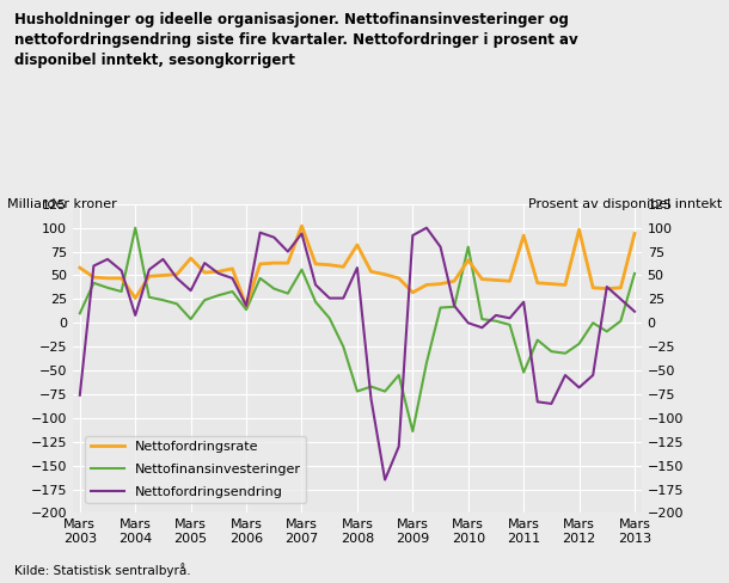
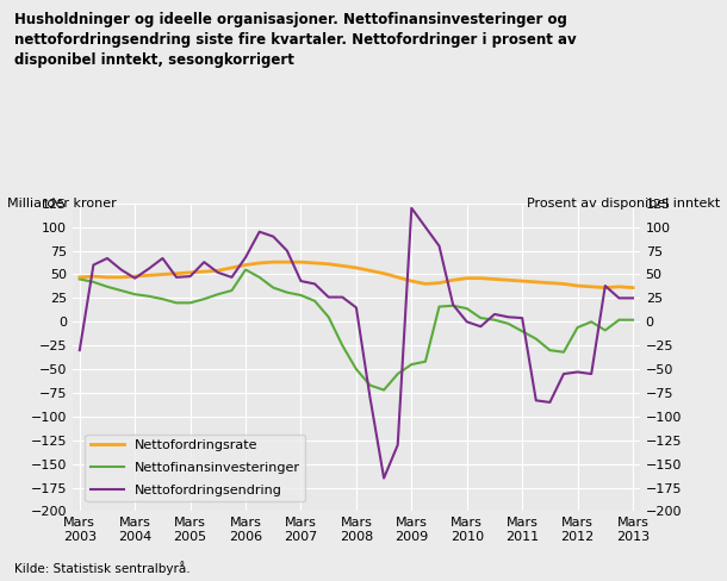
Nettofordringsrate/Mars 2003: 58 -> 47
Nettofinansinvesteringer/Mars 2003: 10 -> 45
Nettofordringsendring/Mars 2003: -76 -> -30
Nettofordringsrate/Mars 2004: 26 -> 48
Nettofinansinvesteringer/Mars 2004: 100 -> 29
Nettofordringsendring/Mars 2004: 8 -> 46
Nettofordringsrate/Mars 2005: 68 -> 52
Nettofinansinvesteringer/Mars 2005: 4 -> 20
Nettofordringsendring/Mars 2005: 34 -> 48
Nettofordringsrate/Mars 2006: 18 -> 60
Nettofinansinvesteringer/Mars 2006: 14 -> 55
Nettofordringsendring/Mars 2006: 18 -> 68
Nettofordringsrate/Mars 2007: 102 -> 63
Nettofinansinvesteringer/Mars 2007: 56 -> 28
Nettofordringsendring/Mars 2007: 94 -> 43
Nettofordringsrate/Mars 2008: 82 -> 57
Nettofinansinvesteringer/Mars 2008: -72 -> -50
Nettofordringsendring/Mars 2008: 58 -> 15
Nettofordringsrate/Mars 2009: 32 -> 43
Nettofinansinvesteringer/Mars 2009: -114 -> -45
Nettofordringsendring/Mars 2009: 92 -> 120
Nettofordringsrate/Mars 2010: 66 -> 46
Nettofinansinvesteringer/Mars 2010: 80 -> 14
Nettofordringsrate/Mars 2011: 92 -> 43
Nettofinansinvesteringer/Mars 2011: -52 -> -10
Nettofordringsendring/Mars 2011: 22 -> 4
Nettofordringsrate/Mars 2012: 98 -> 38
Nettofinansinvesteringer/Mars 2012: -22 -> -6
Nettofordringsendring/Mars 2012: -68 -> -53
Nettofordringsrate/Mars 2013: 94 -> 36
Nettofinansinvesteringer/Mars 2013: 52 -> 2
Nettofordringsendring/Mars 2013: 12 -> 25
